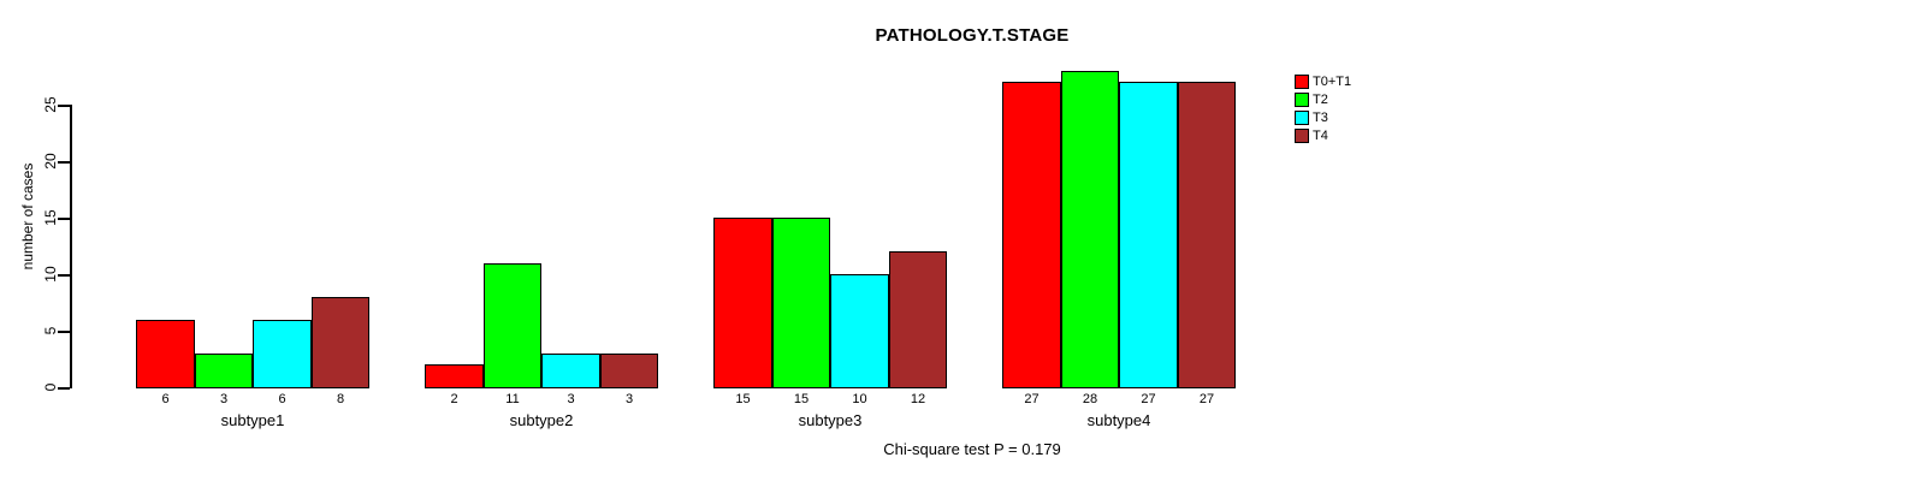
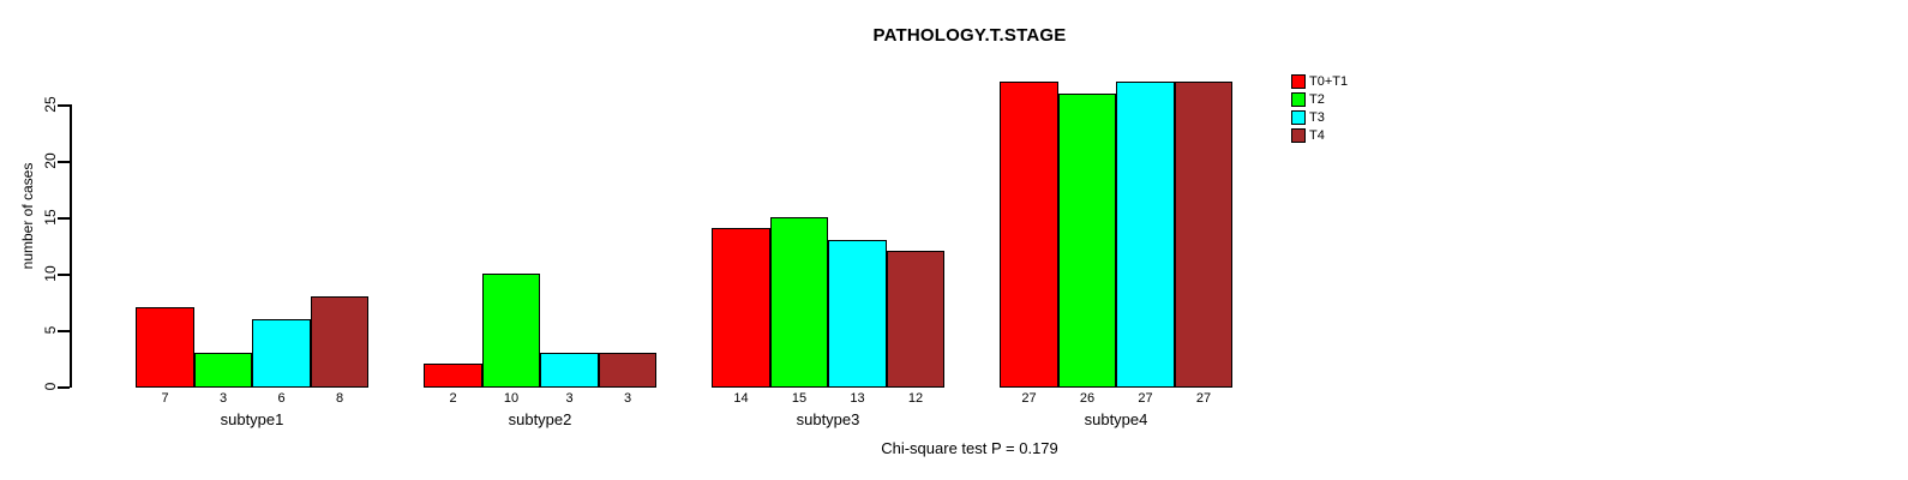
T0+T1/subtype1: 6 -> 7
T2/subtype2: 11 -> 10
T0+T1/subtype3: 15 -> 14
T3/subtype3: 10 -> 13
T2/subtype4: 28 -> 26
